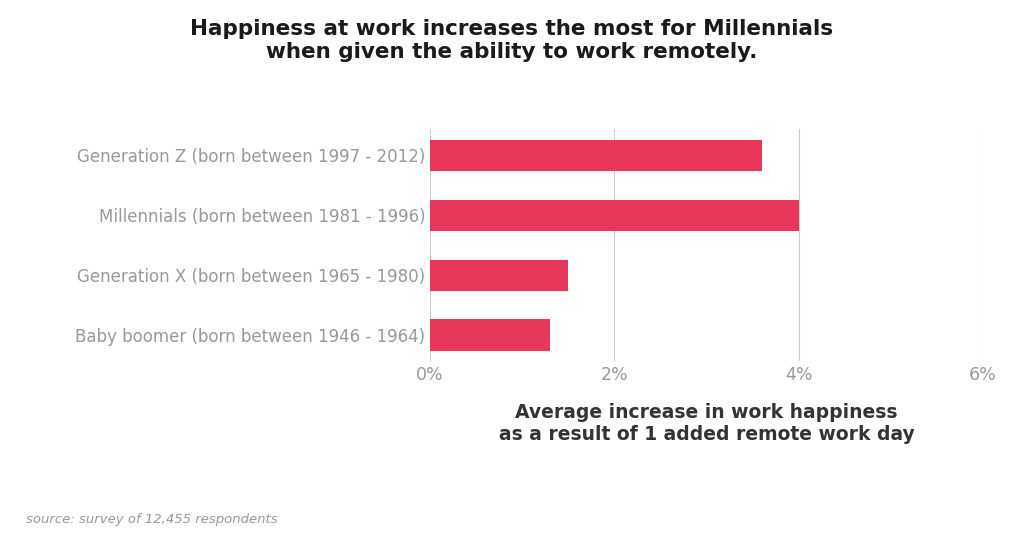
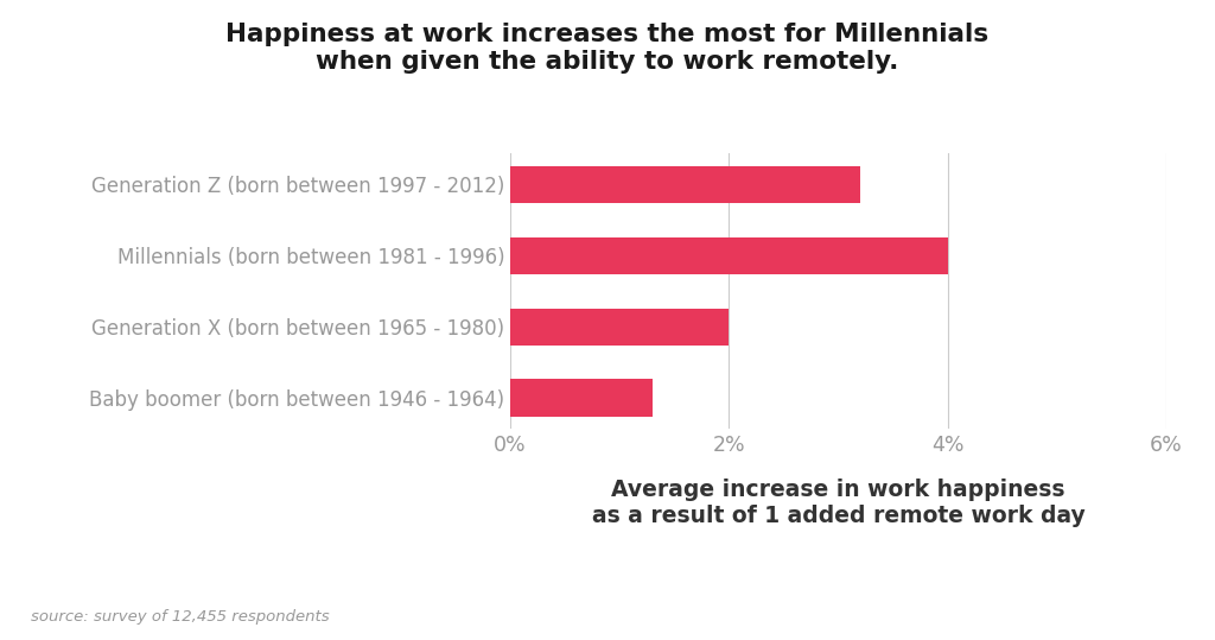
Generation Z (born between 1997 - 2012): 3.6% -> 3.2%
Generation X (born between 1965 - 1980): 1.5% -> 2.0%
